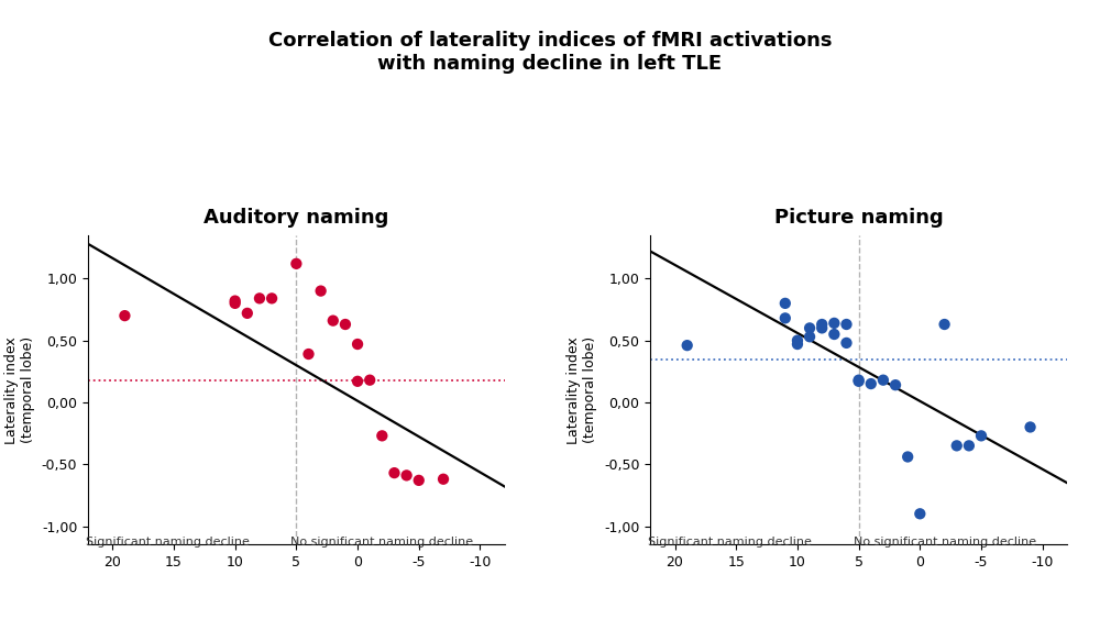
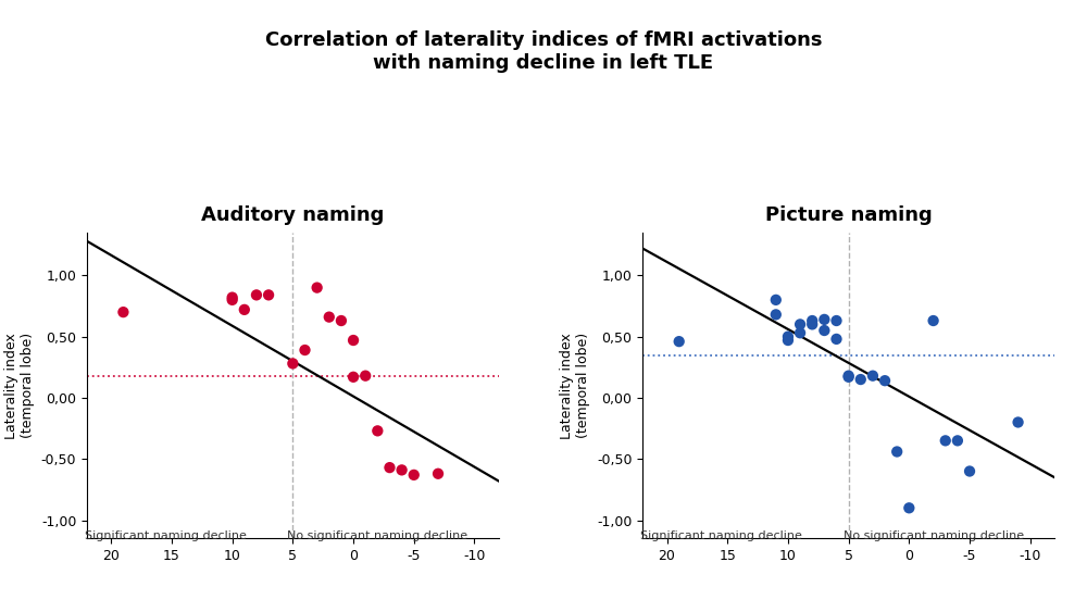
Auditory naming/5: 1,12 -> 0,28
Picture naming/-5: -0,27 -> -0,60
